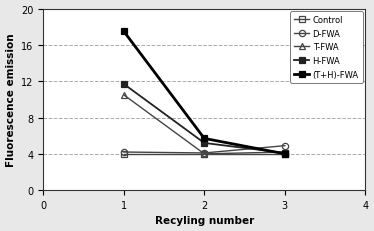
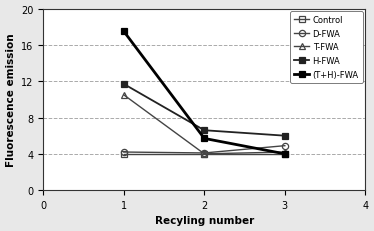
H-FWA/2: 5.2 -> 6.6
H-FWA/3: 4.1 -> 6.0
